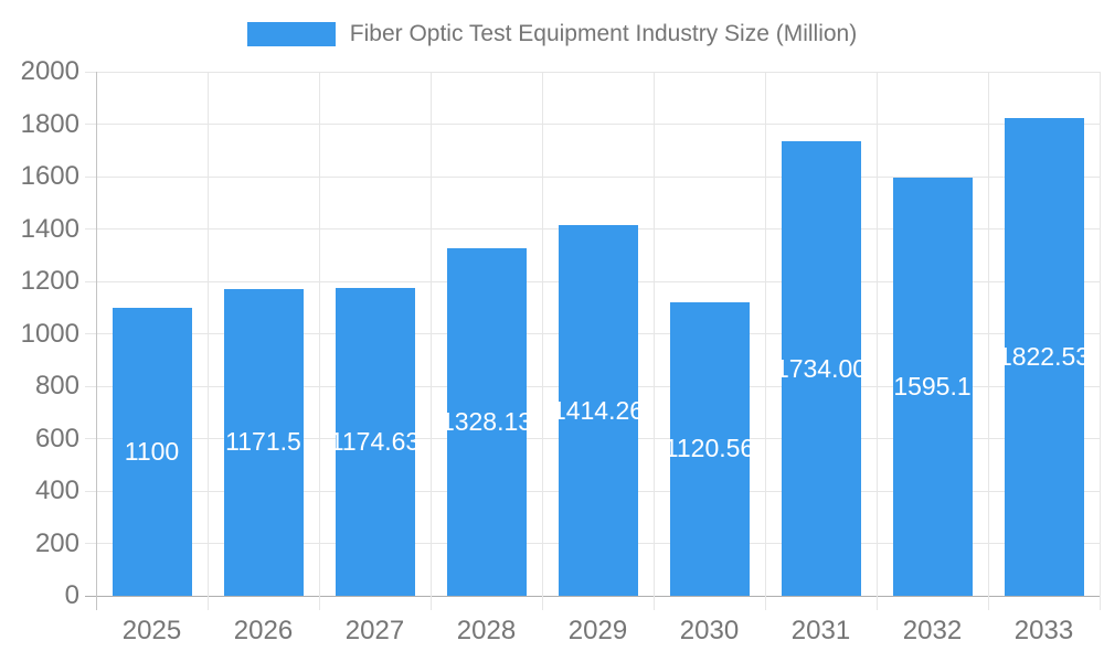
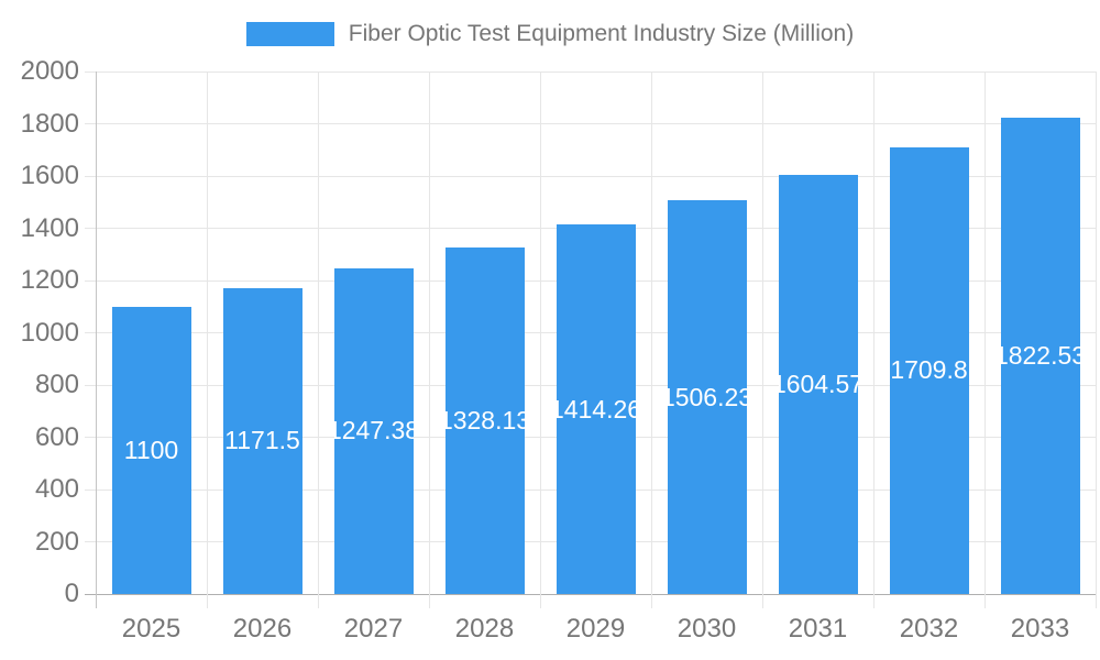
2027: 1174.63 -> 1247.38
2030: 1120.56 -> 1506.23
2031: 1734.00 -> 1604.57
2032: 1595.1 -> 1709.8
